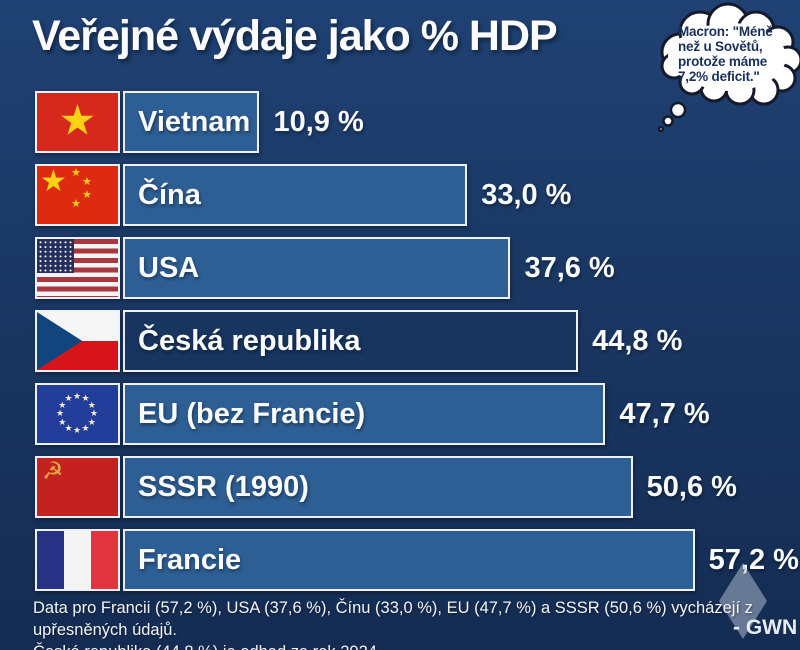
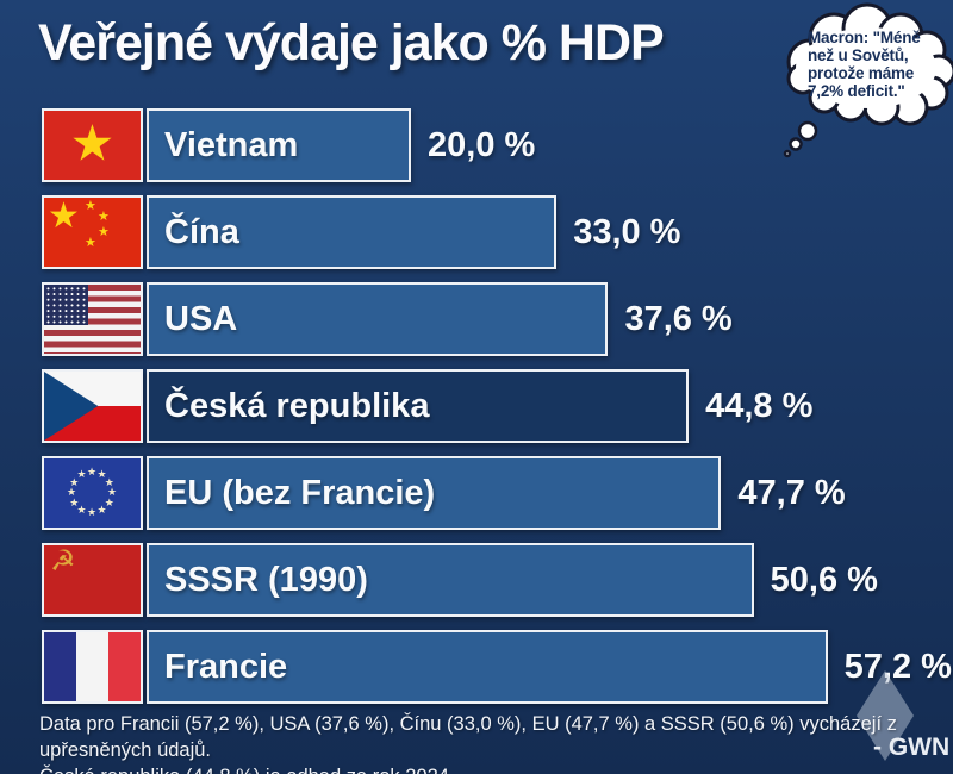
Vietnam: 10,9 -> 20,0
